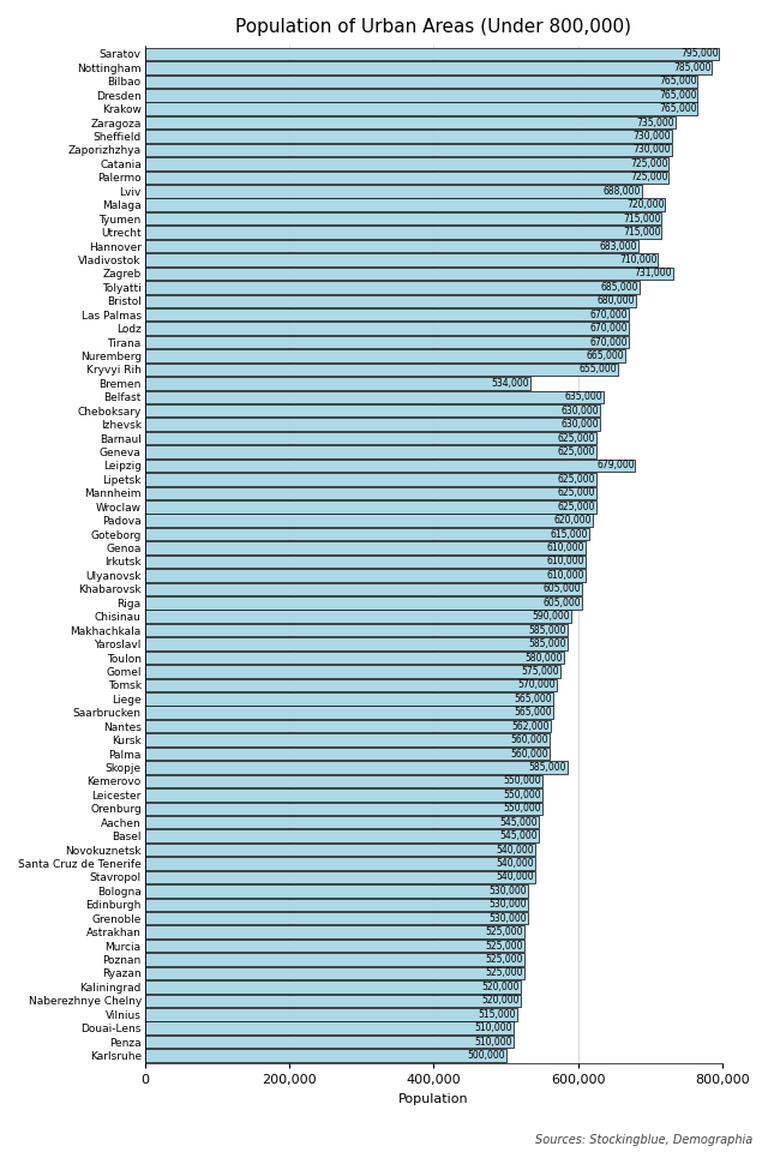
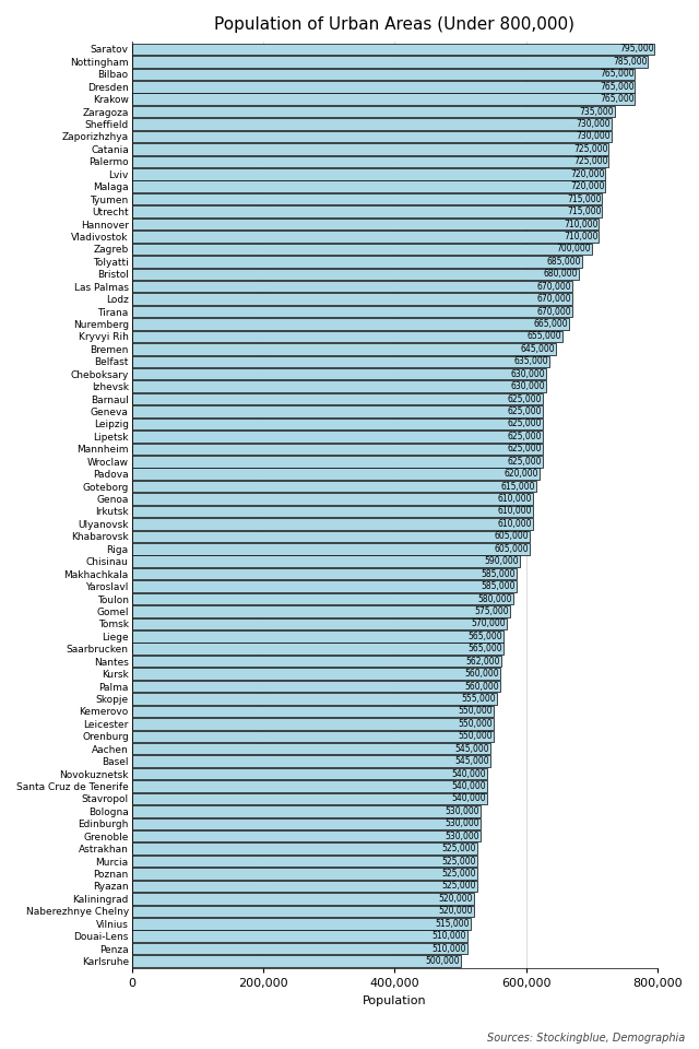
Lviv: 688,000 -> 720,000
Hannover: 683,000 -> 710,000
Zagreb: 731,000 -> 700,000
Bremen: 534,000 -> 645,000
Leipzig: 679,000 -> 625,000
Skopje: 585,000 -> 555,000
